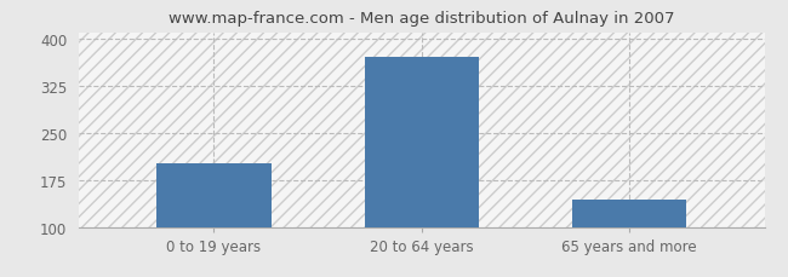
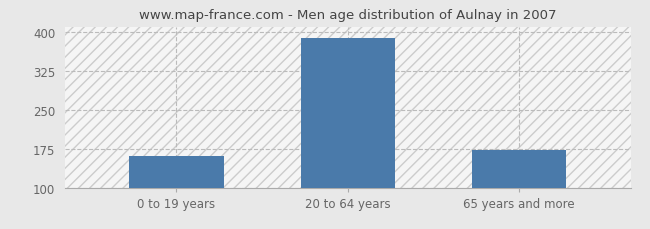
0 to 19 years: 202 -> 160
20 to 64 years: 370 -> 388
65 years and more: 144 -> 172
